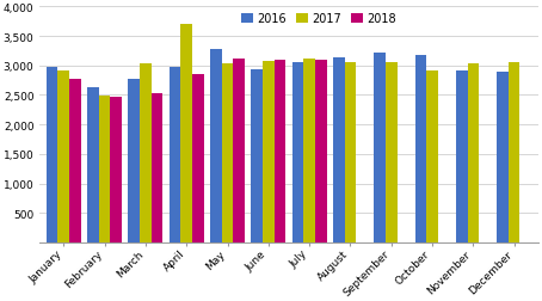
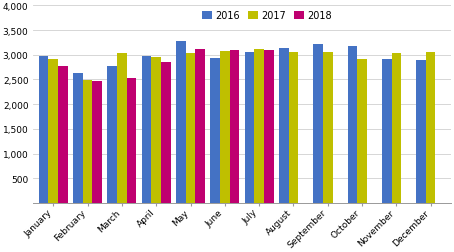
2017/April: 3,700 -> 2,960
